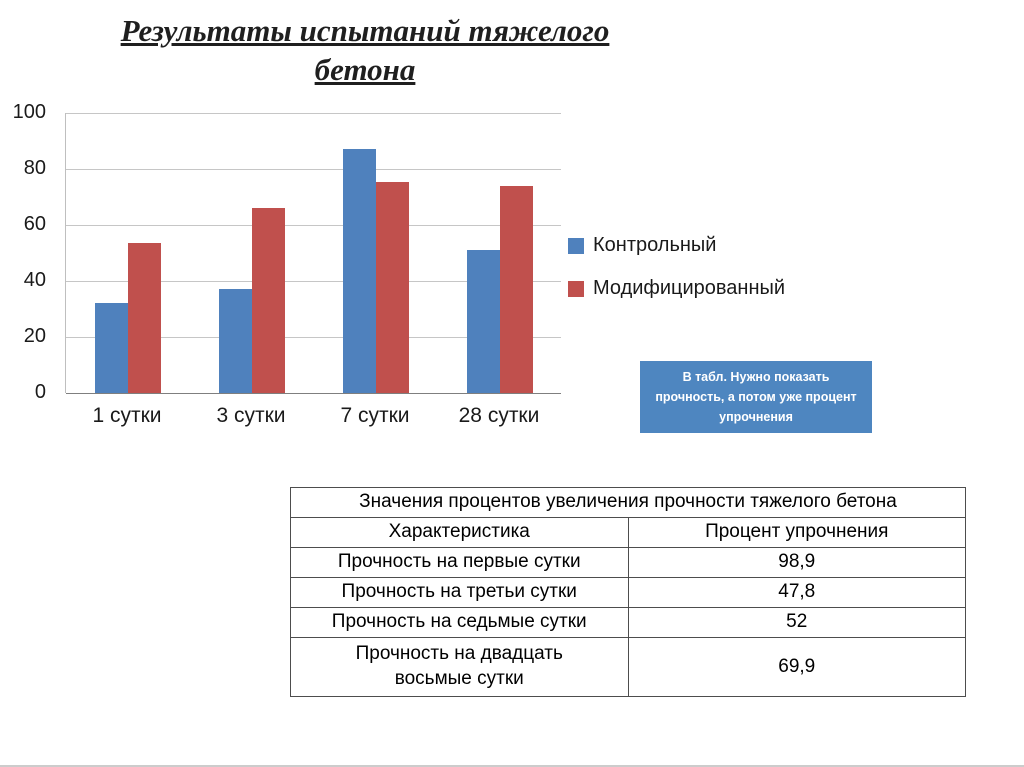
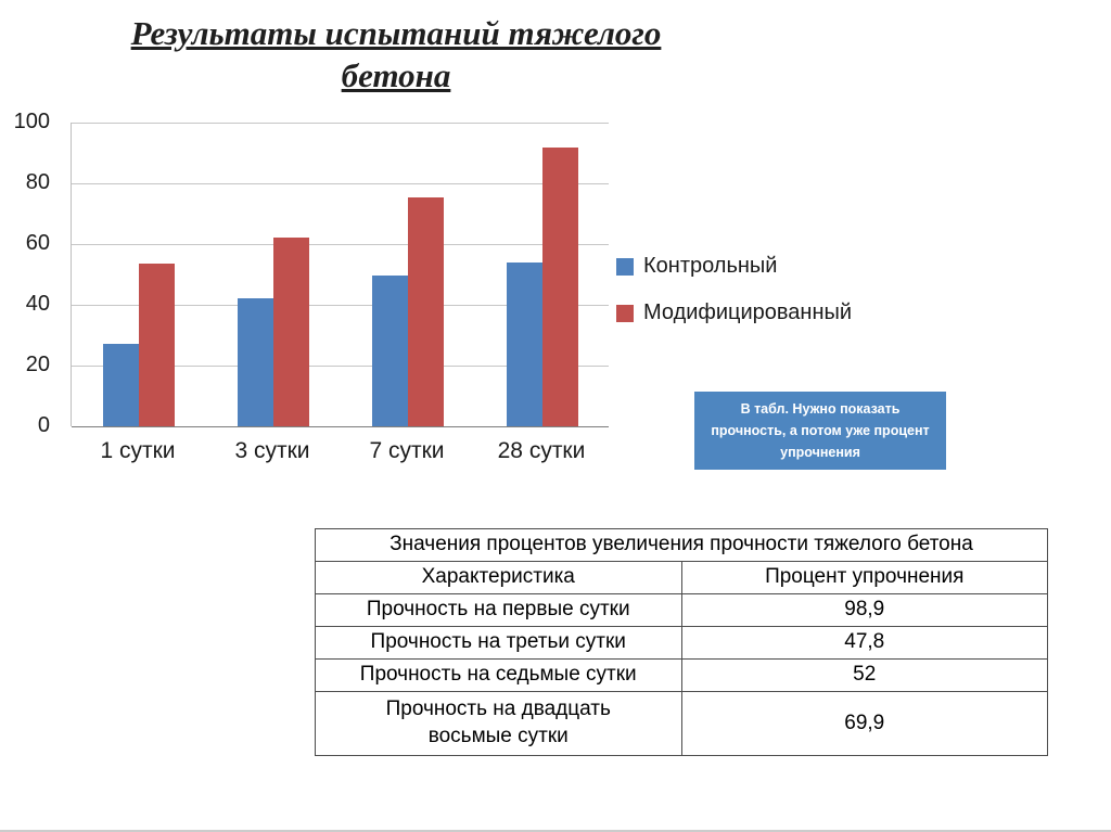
Контрольный/1 сутки: 32 -> 27
Контрольный/3 сутки: 37 -> 42
Модифицированный/3 сутки: 66 -> 62
Контрольный/7 сутки: 87 -> 50
Контрольный/28 сутки: 51 -> 54
Модифицированный/28 сутки: 74 -> 92
